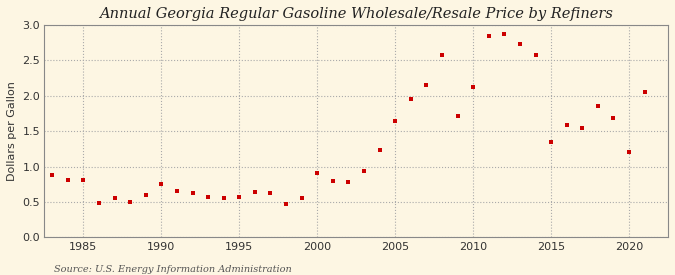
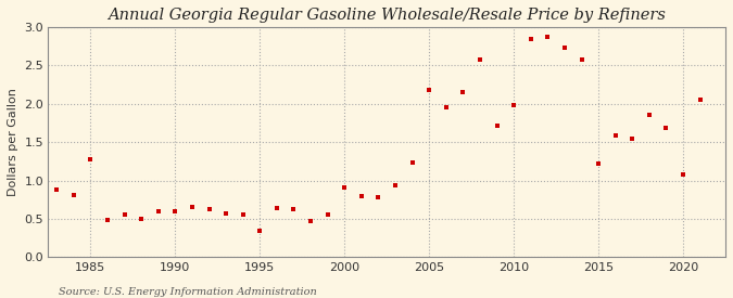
1985: 0.81 -> 1.28
1990: 0.75 -> 0.60
1995: 0.57 -> 0.34
2005: 1.64 -> 2.18
2010: 2.12 -> 1.98
2015: 1.35 -> 1.22
2020: 1.20 -> 1.08
